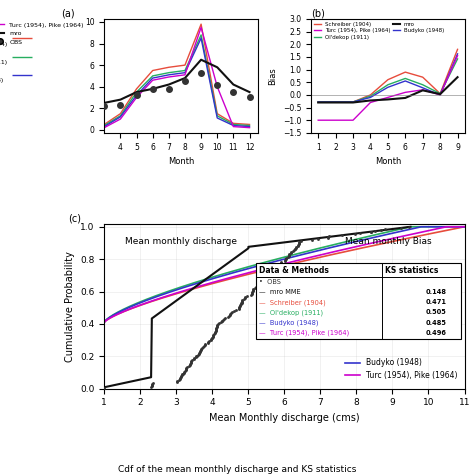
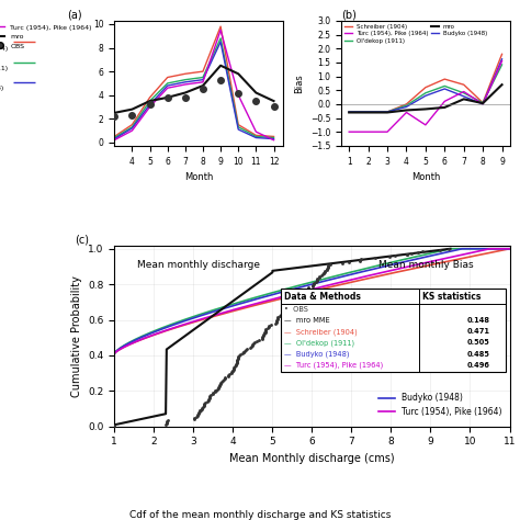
(a)/Turc (1954), Pike (1964)/11: 0.3 -> 0.9
(b)/Turc (1954), Pike (1964)/5: -0.10 -> -0.75
(b)/Turc (1954), Pike (1964)/7: 0.20 -> 0.45
